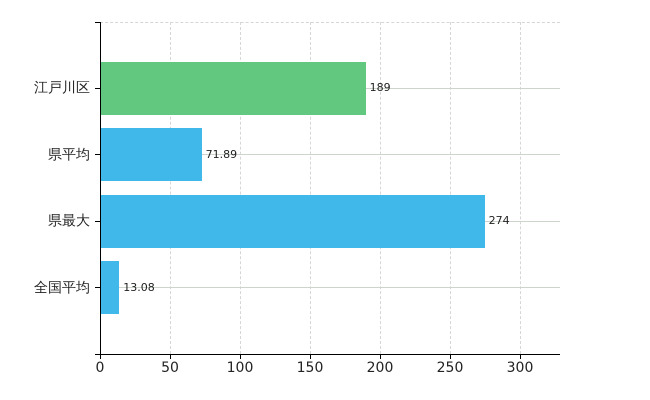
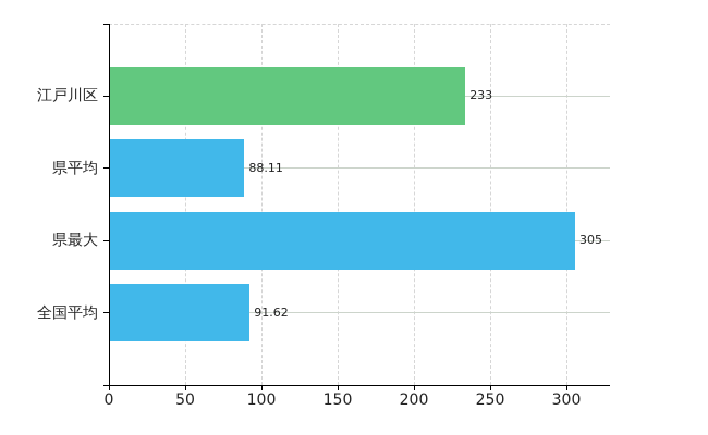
江戸川区: 189 -> 233
県平均: 71.89 -> 88.11
県最大: 274 -> 305
全国平均: 13.08 -> 91.62
